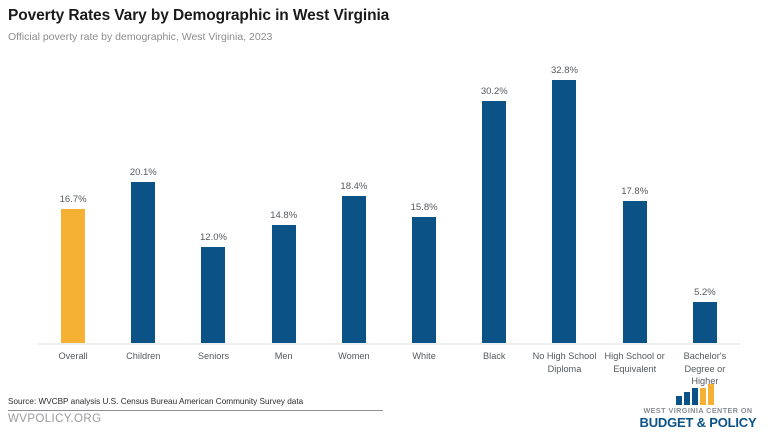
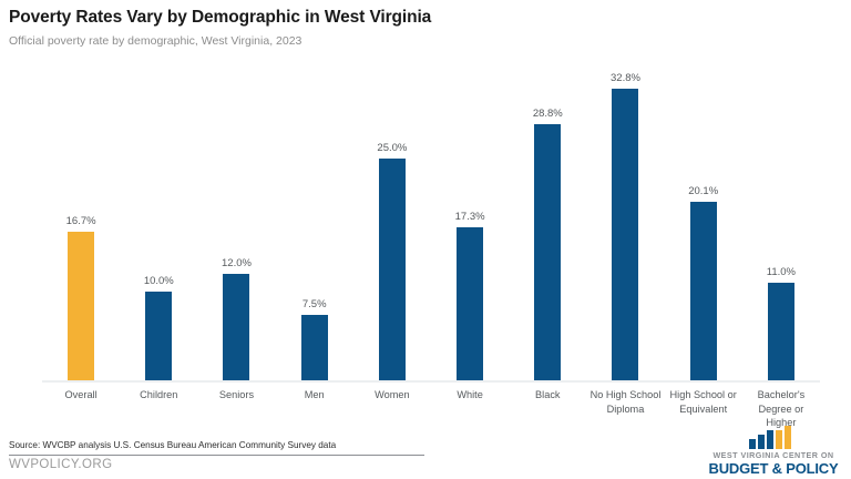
Children: 20.1% -> 10.0%
Men: 14.8% -> 7.5%
Women: 18.4% -> 25.0%
White: 15.8% -> 17.3%
Black: 30.2% -> 28.8%
High School or Equivalent: 17.8% -> 20.1%
Bachelor's Degree or Higher: 5.2% -> 11.0%
